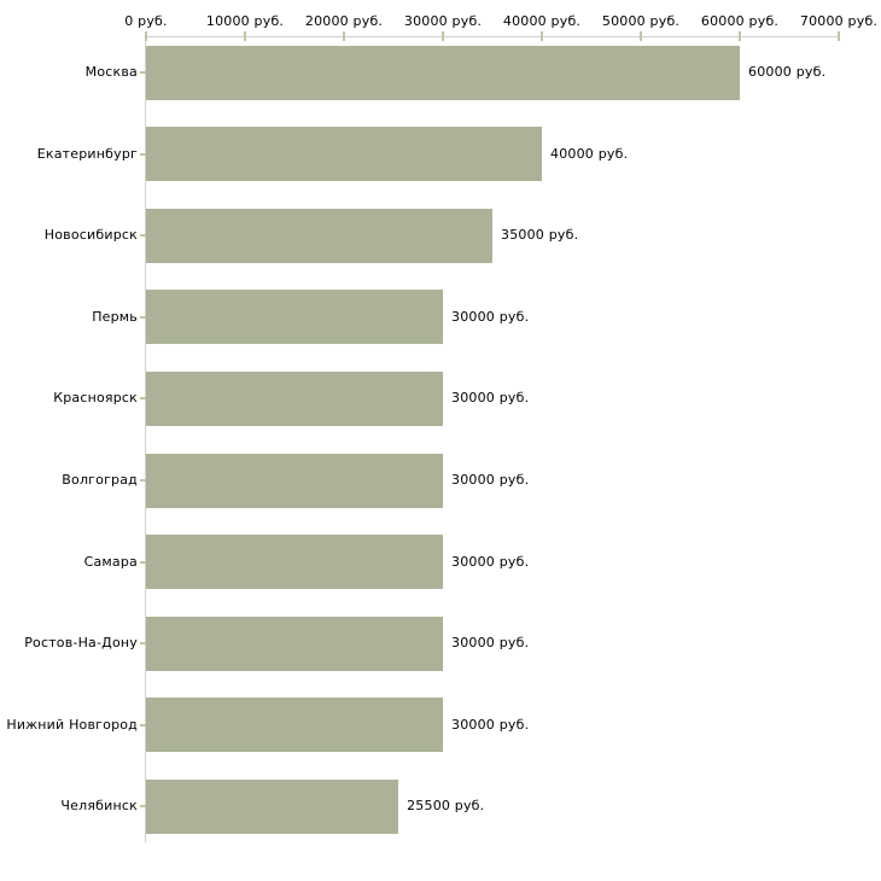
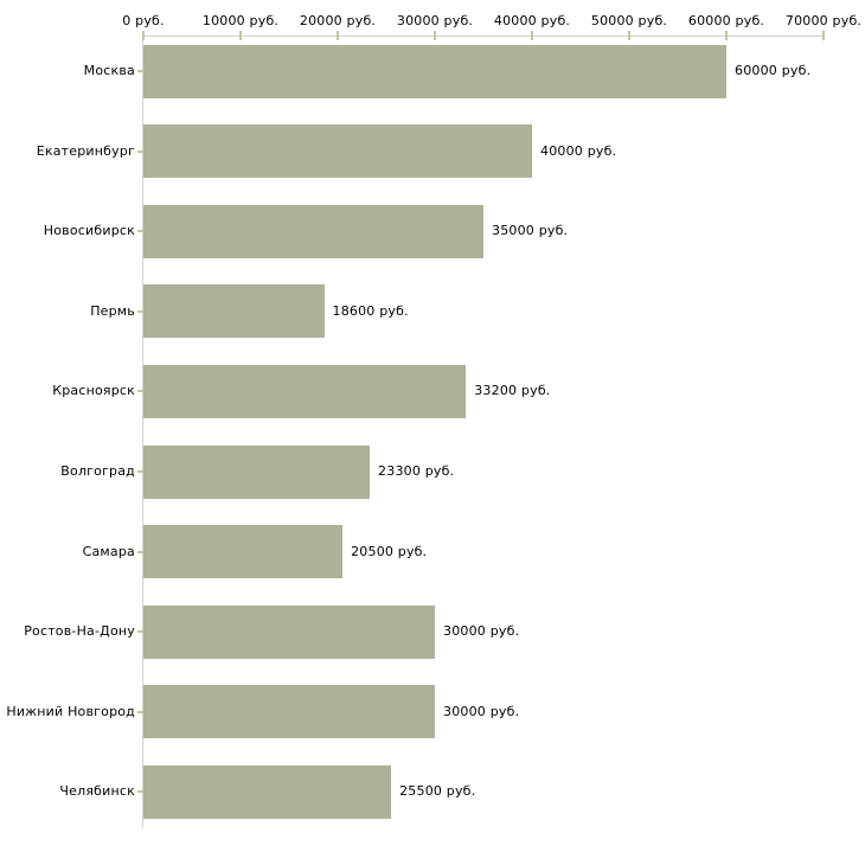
Пермь: 30000 -> 18600
Красноярск: 30000 -> 33200
Волгоград: 30000 -> 23300
Самара: 30000 -> 20500
